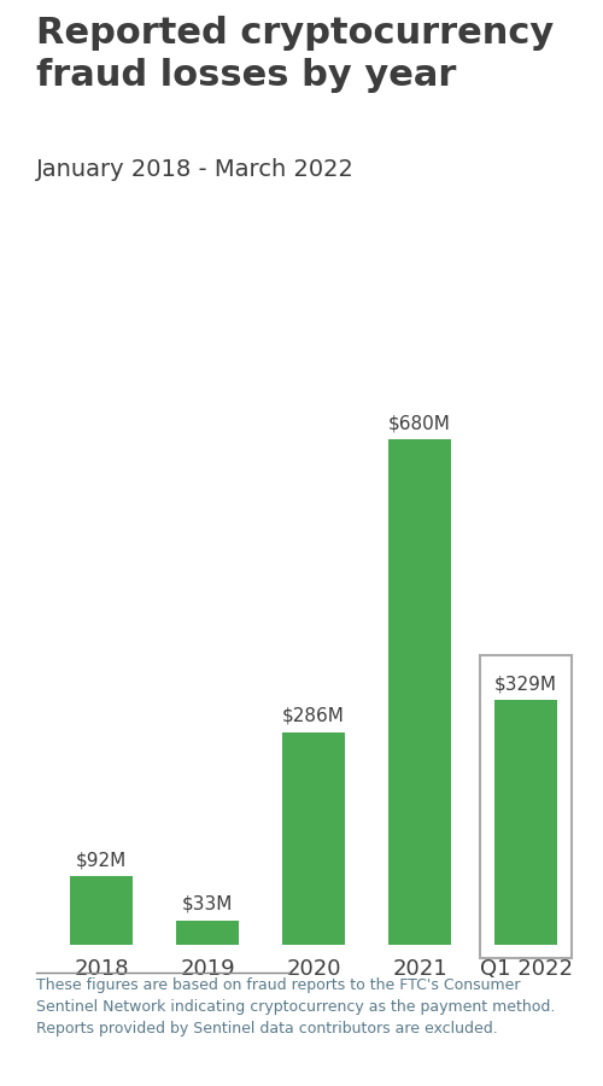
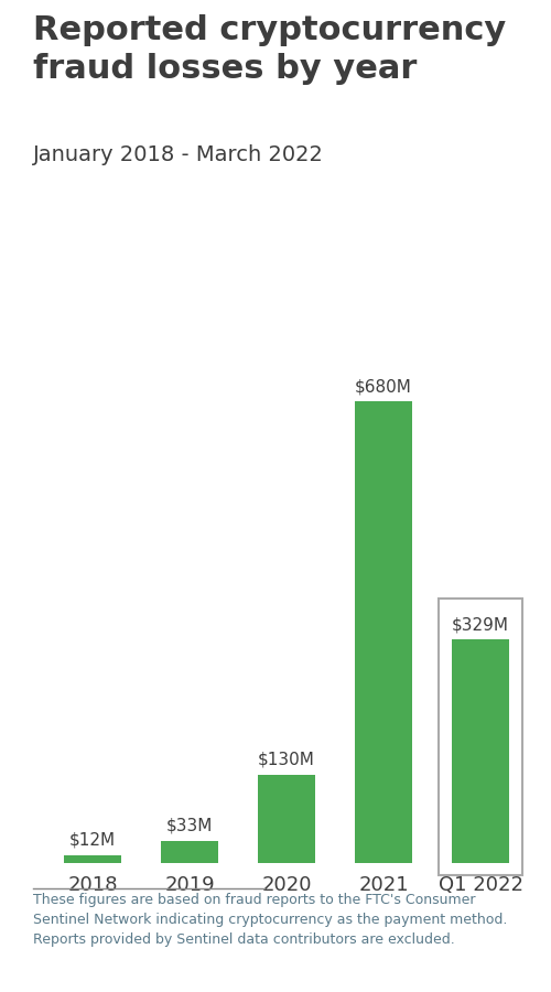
2018: $92M -> $12M
2020: $286M -> $130M
